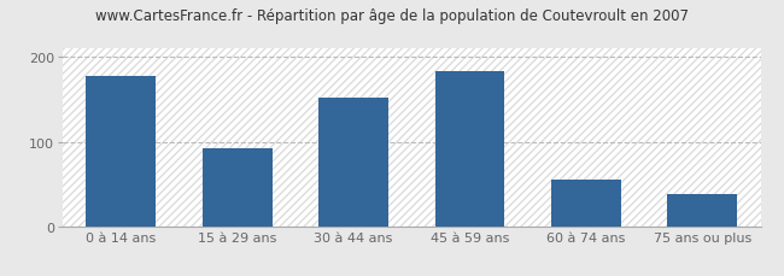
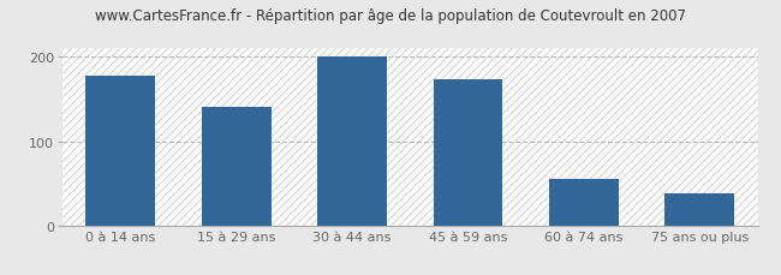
15 à 29 ans: 92 -> 140
30 à 44 ans: 152 -> 201
45 à 59 ans: 184 -> 173
